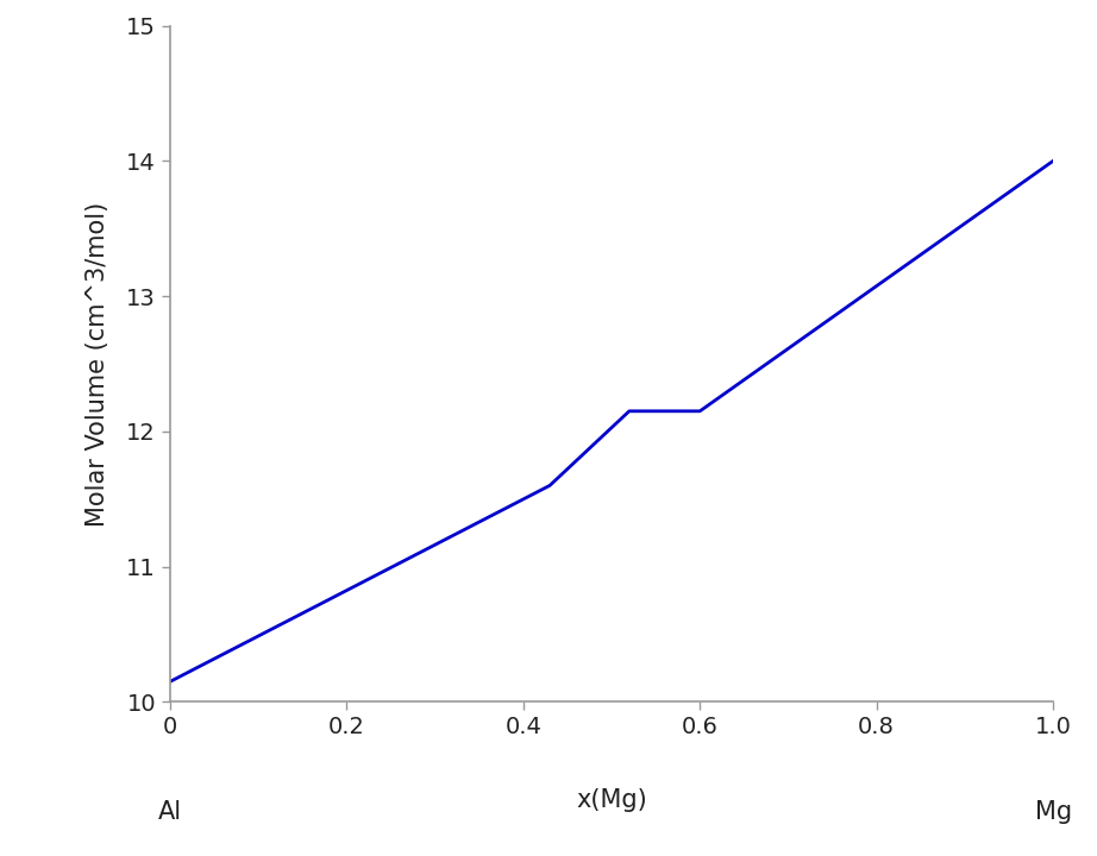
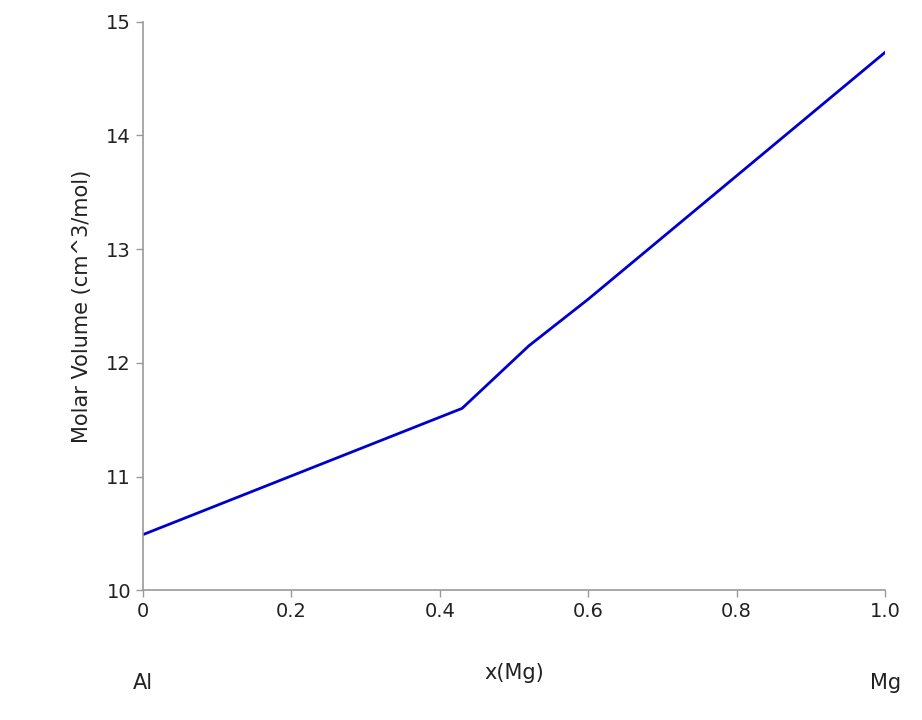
0: 10.15 -> 10.49
0.6: 12.15 -> 12.56
1.0: 14.00 -> 14.73
